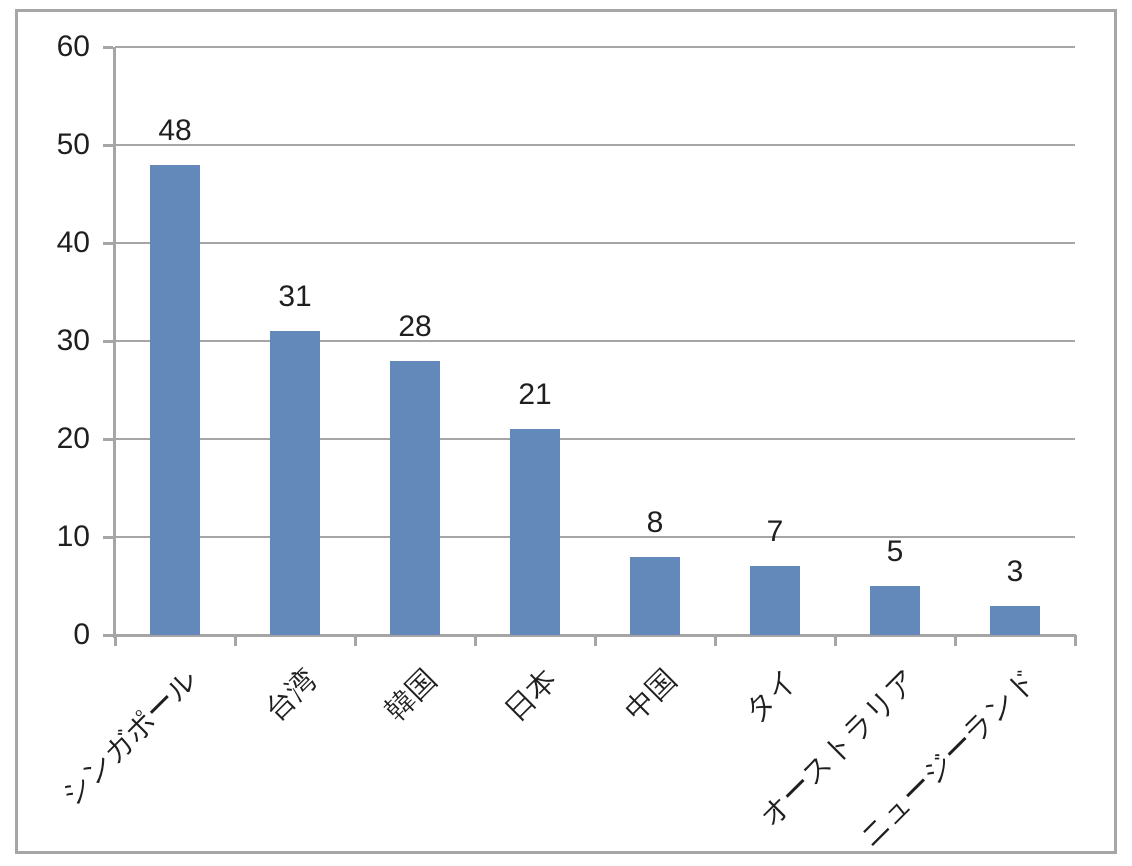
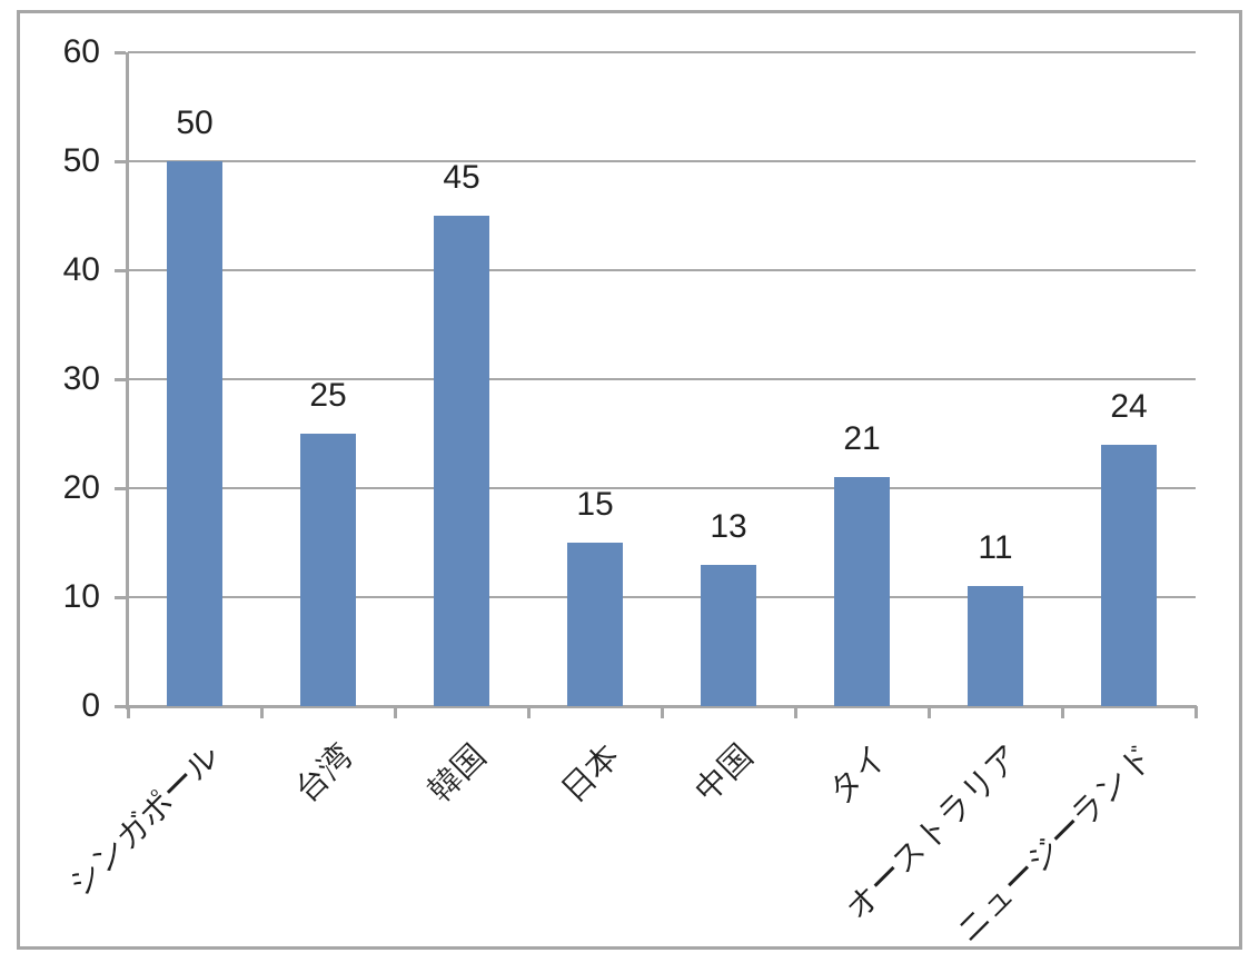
シンガポール: 48 -> 50
台湾: 31 -> 25
韓国: 28 -> 45
日本: 21 -> 15
中国: 8 -> 13
タイ: 7 -> 21
オーストラリア: 5 -> 11
ニュージーランド: 3 -> 24
